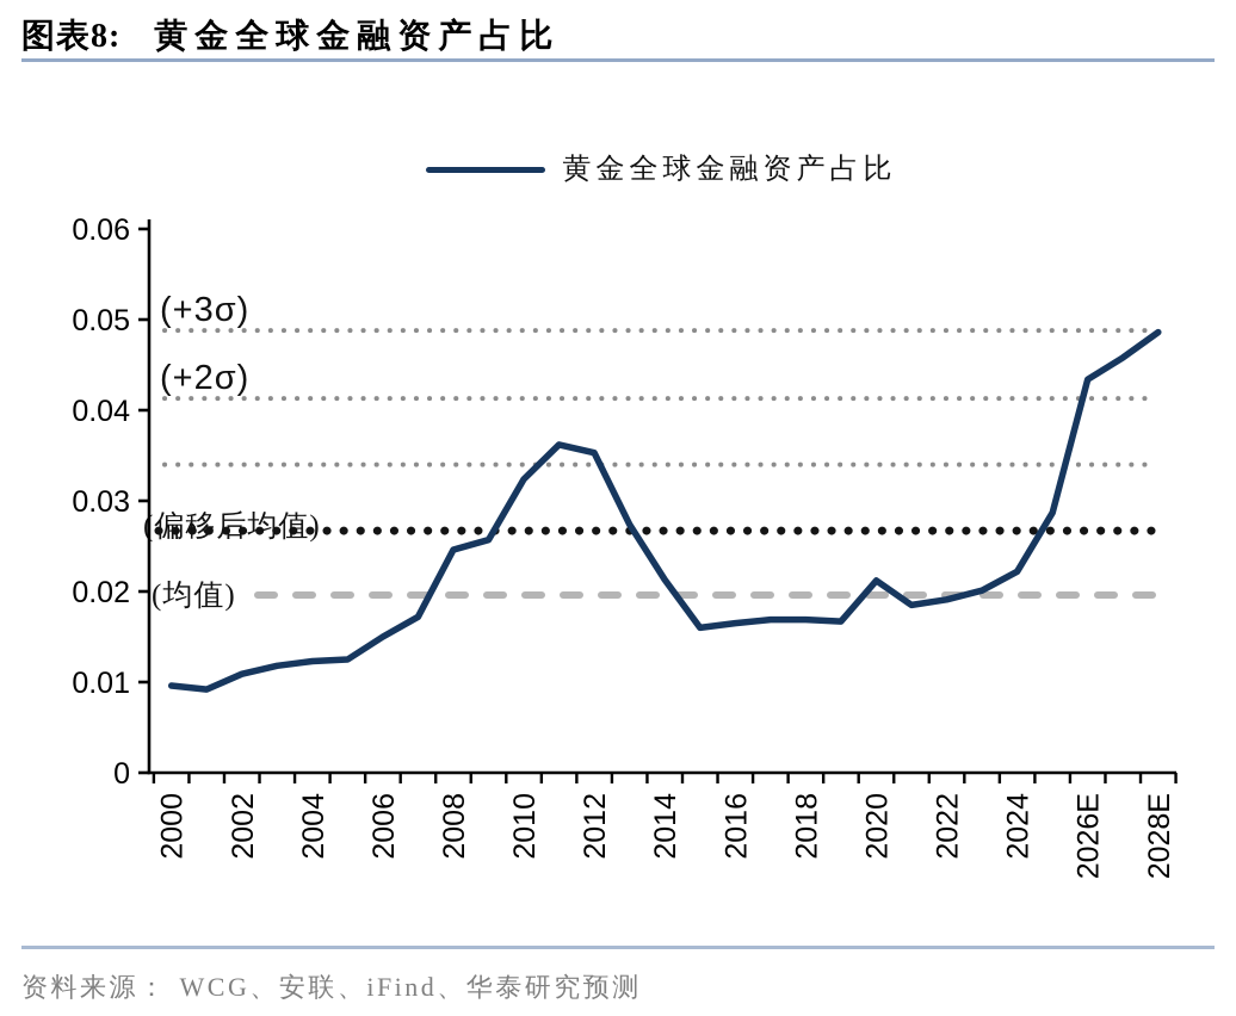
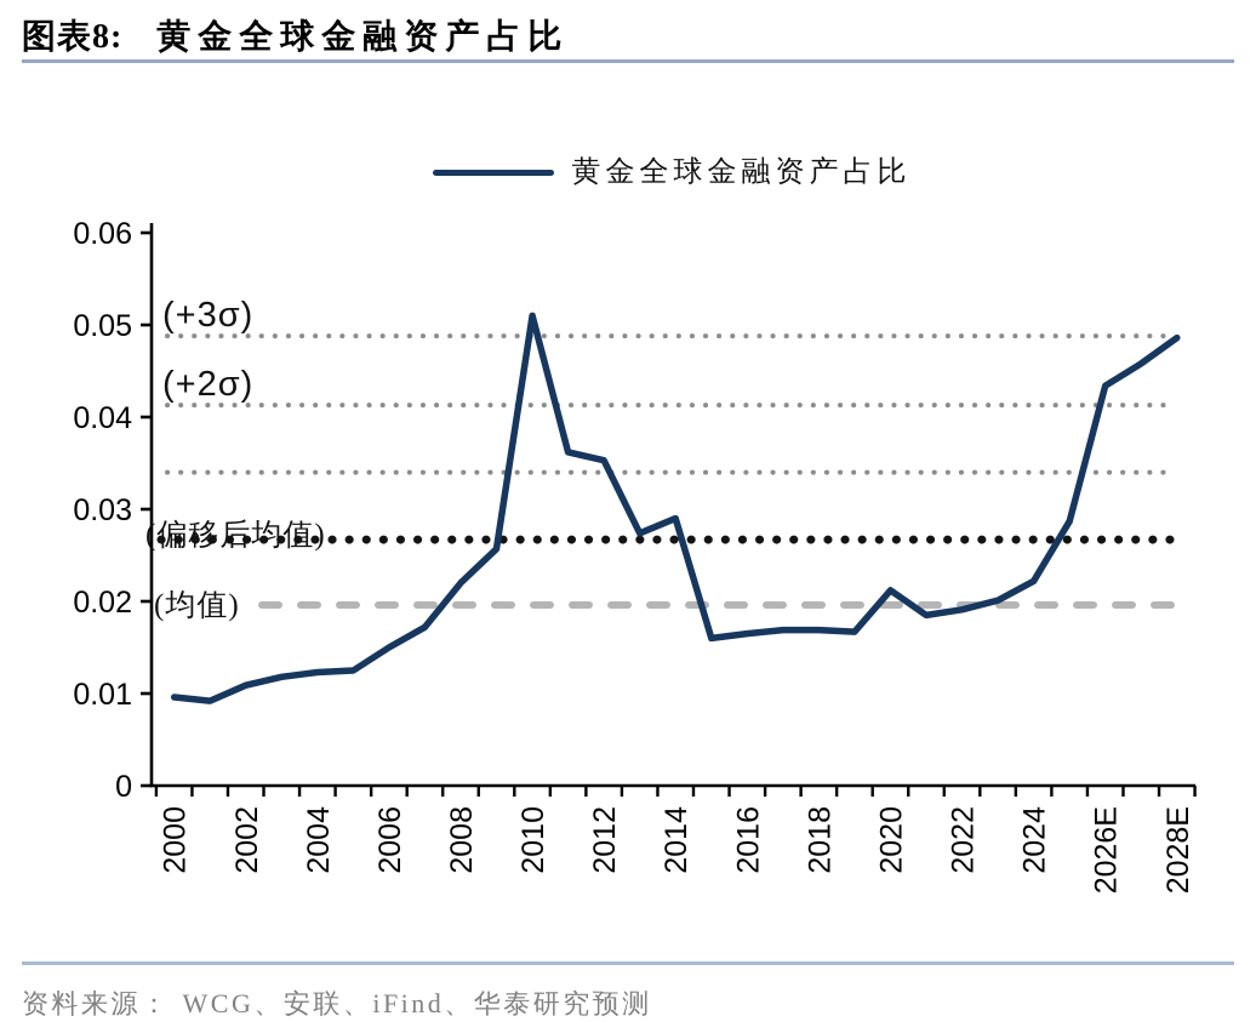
2008: 0.025 -> 0.022
2010: 0.032 -> 0.051
2014: 0.021 -> 0.029
